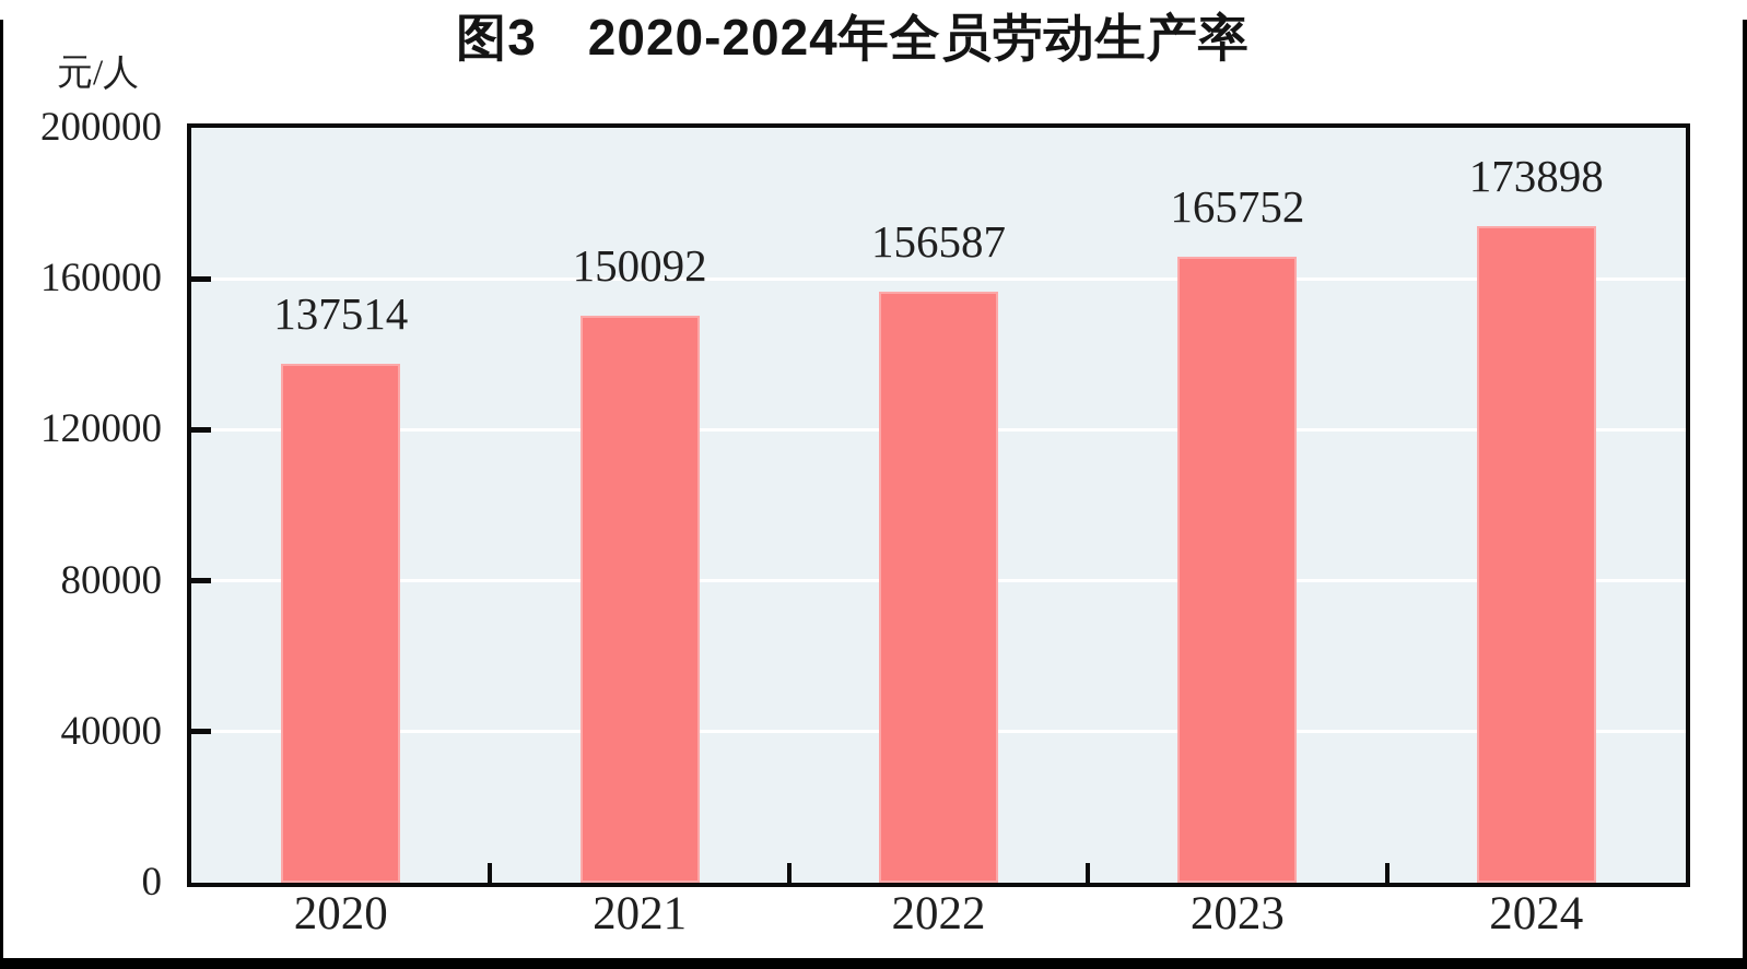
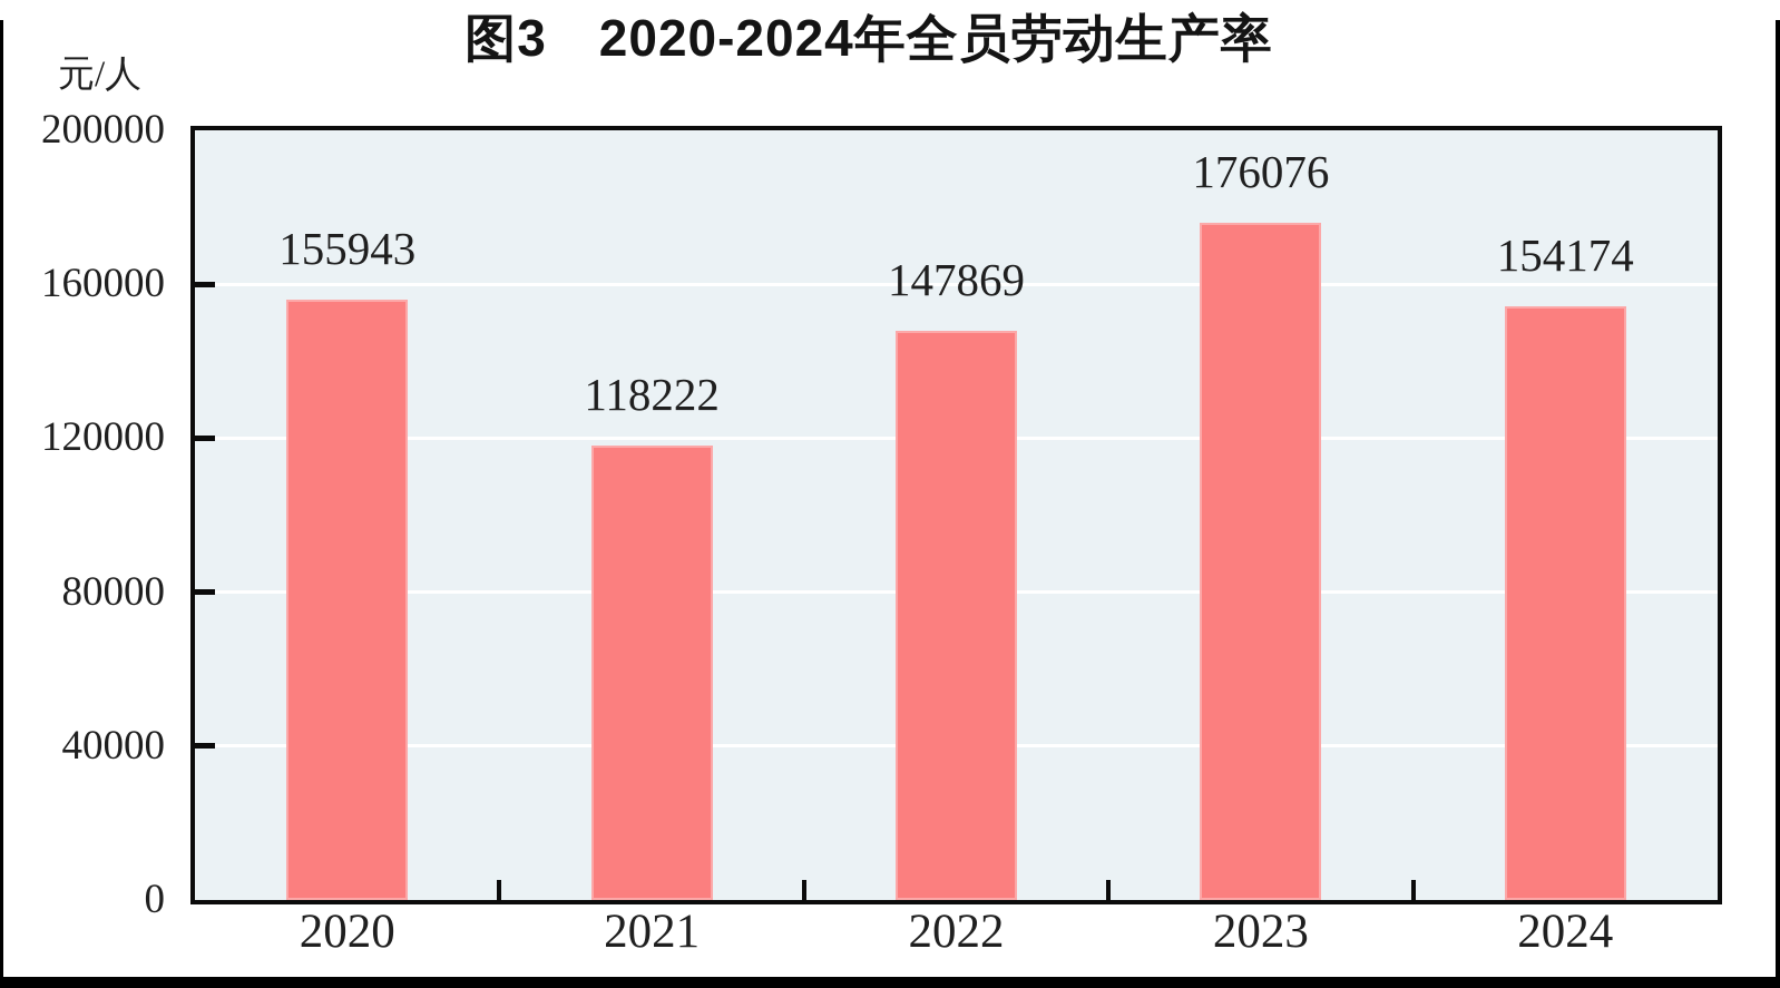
2020: 137514 -> 155943
2021: 150092 -> 118222
2022: 156587 -> 147869
2023: 165752 -> 176076
2024: 173898 -> 154174
